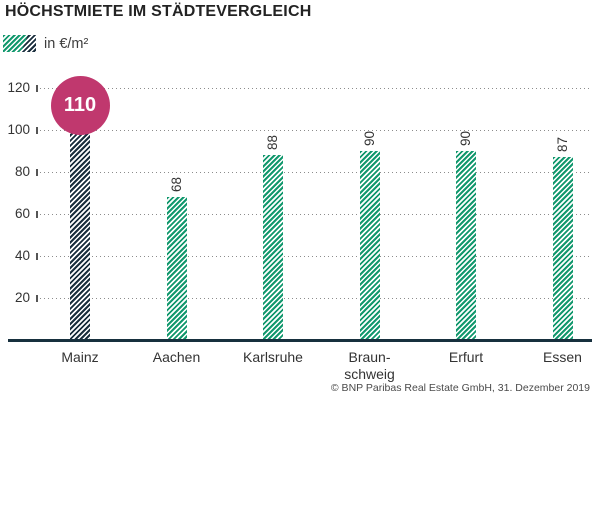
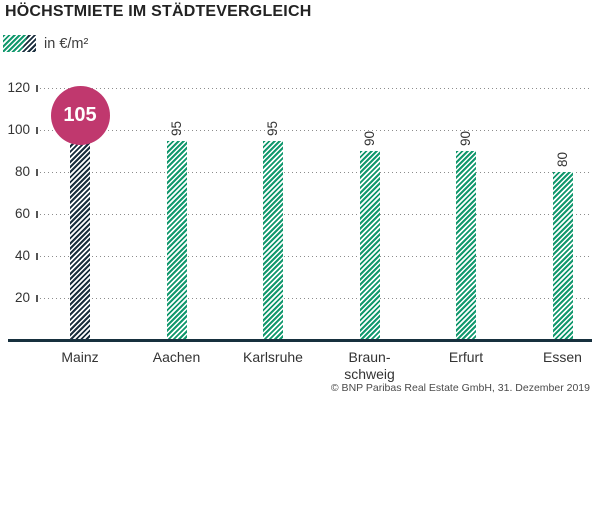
Mainz: 110 -> 105
Aachen: 68 -> 95
Karlsruhe: 88 -> 95
Essen: 87 -> 80
